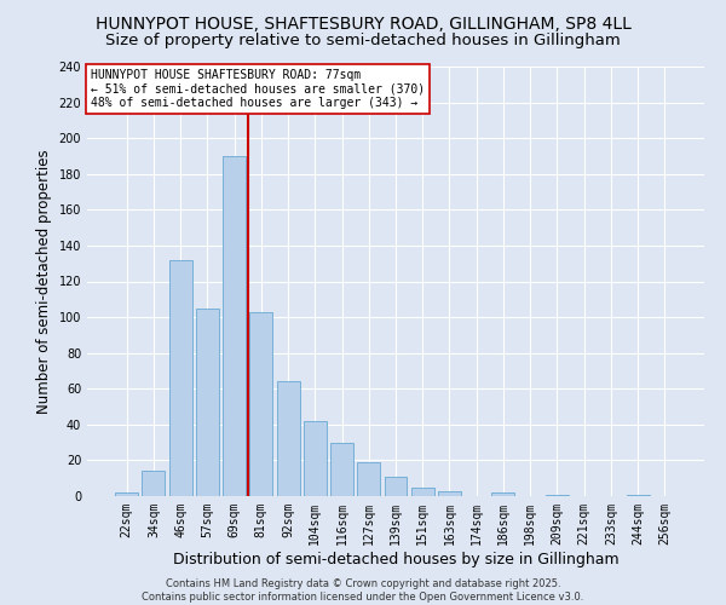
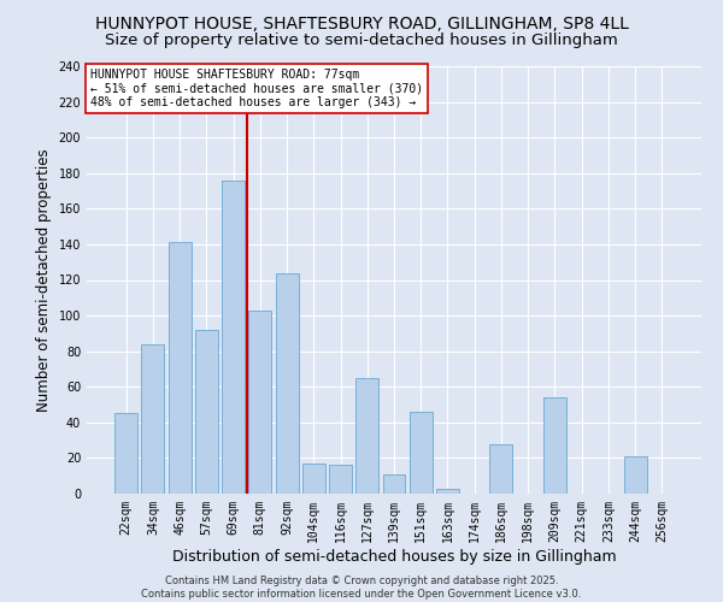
22sqm: 2 -> 45
34sqm: 14 -> 84
46sqm: 132 -> 141
57sqm: 105 -> 92
69sqm: 190 -> 176
92sqm: 64 -> 124
104sqm: 42 -> 17
116sqm: 30 -> 16
127sqm: 19 -> 65
151sqm: 5 -> 46
186sqm: 2 -> 28
209sqm: 1 -> 54
244sqm: 1 -> 21
